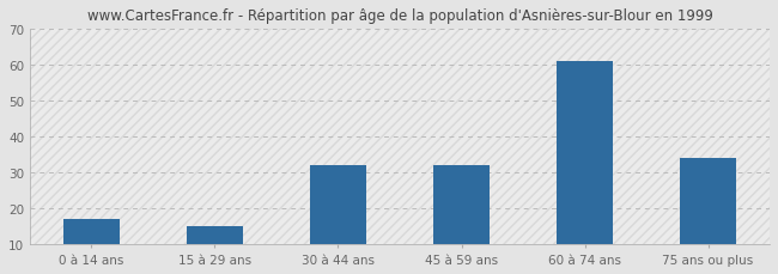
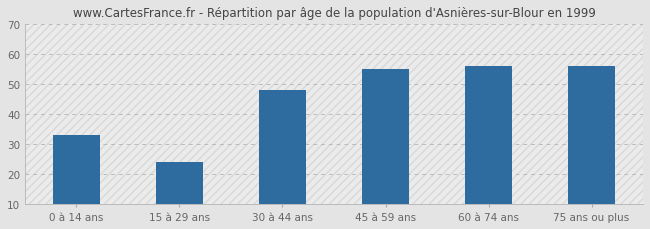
0 à 14 ans: 17 -> 33
15 à 29 ans: 15 -> 24
30 à 44 ans: 32 -> 48
45 à 59 ans: 32 -> 55
60 à 74 ans: 61 -> 56
75 ans ou plus: 34 -> 56
